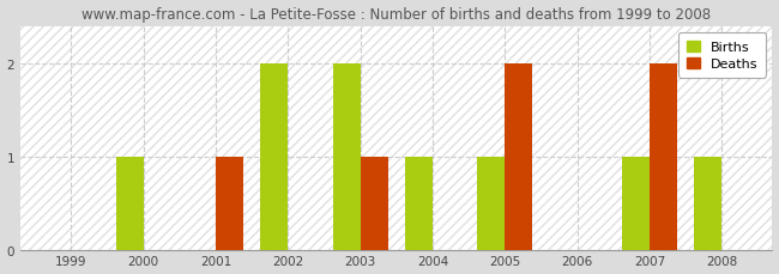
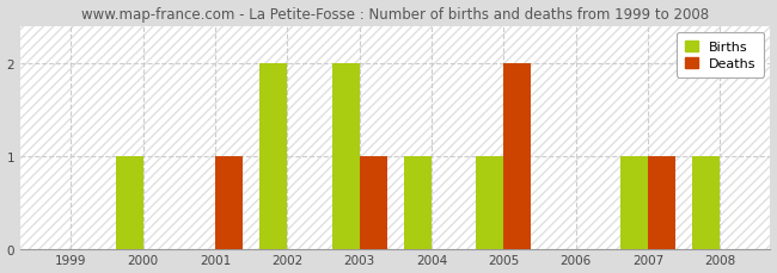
Deaths/2007: 2 -> 1
